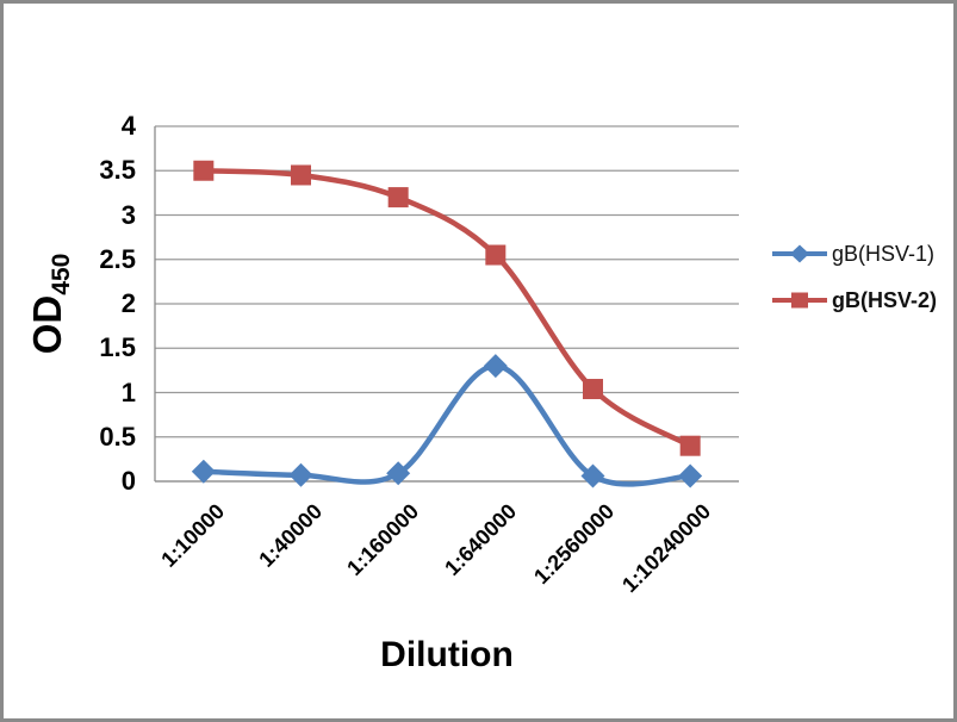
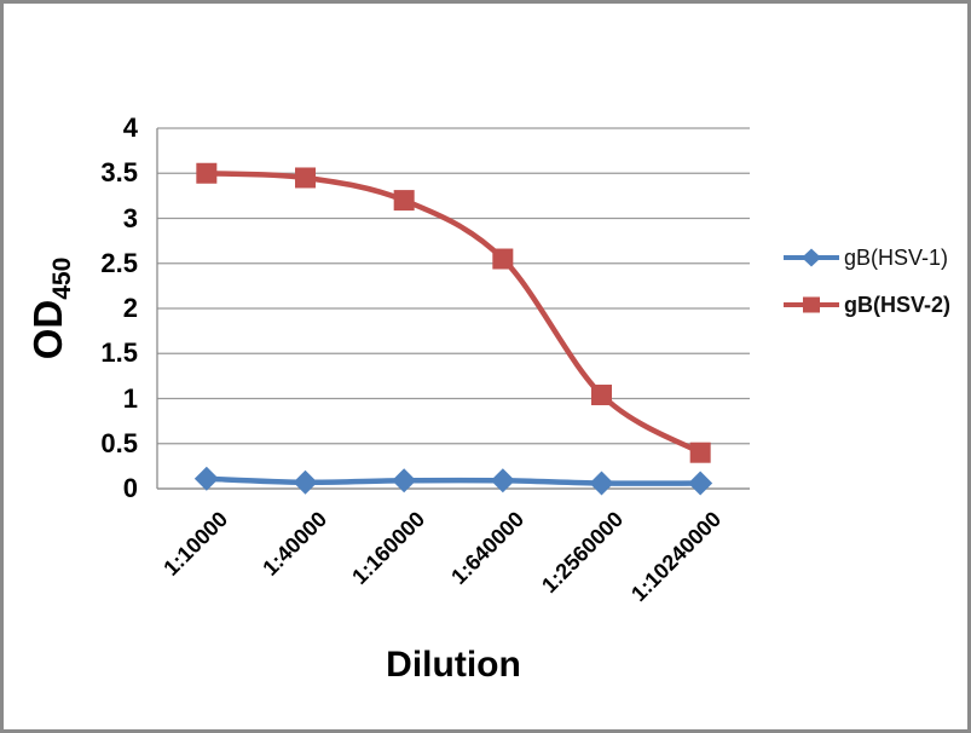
gB(HSV-1)/1:640000: 1.3 -> 0.1
